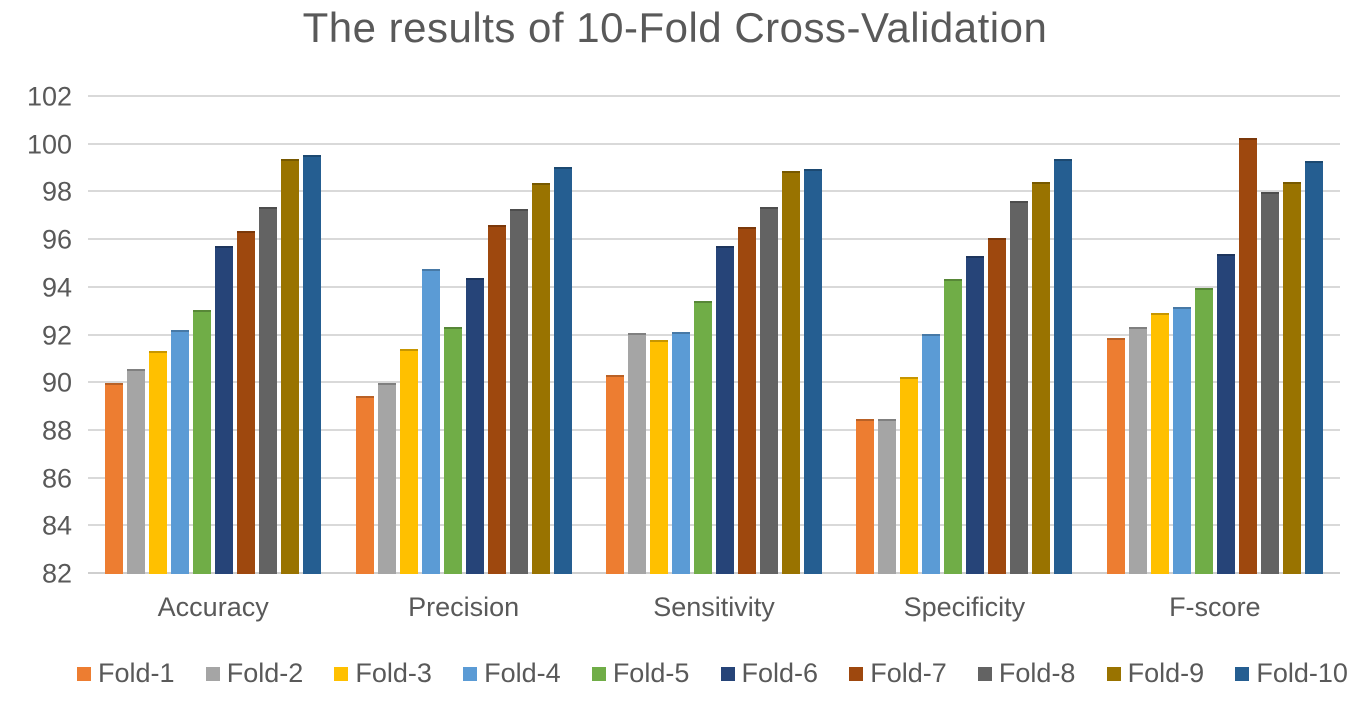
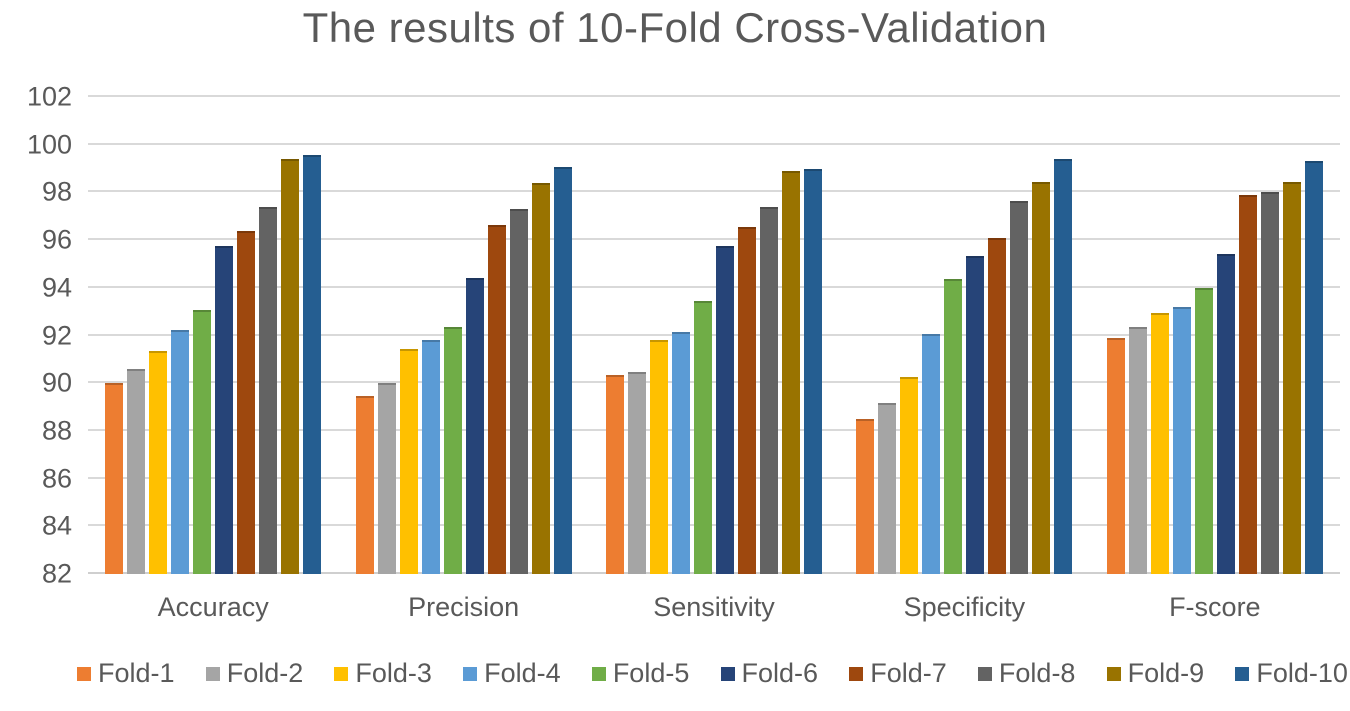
Fold-4/Precision: 94.8 -> 91.8
Fold-2/Sensitivity: 92.1 -> 90.5
Fold-2/Specificity: 88.5 -> 89.2
Fold-7/F-score: 100.3 -> 97.9
